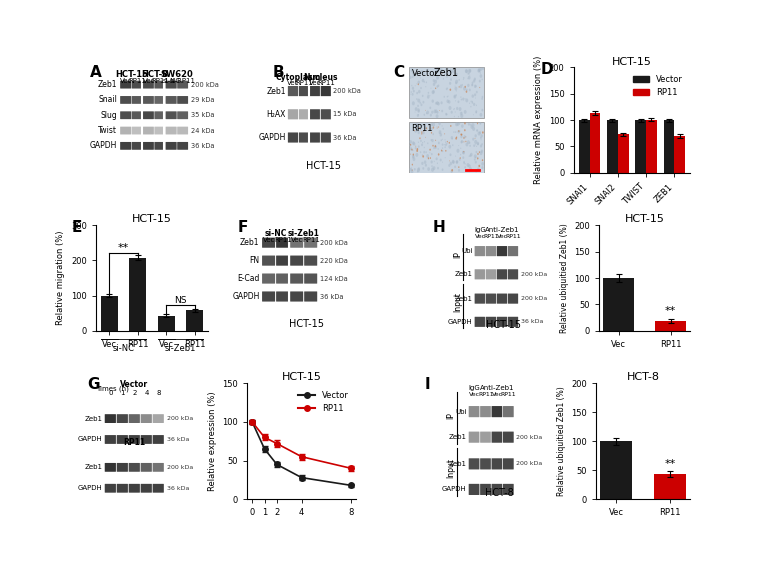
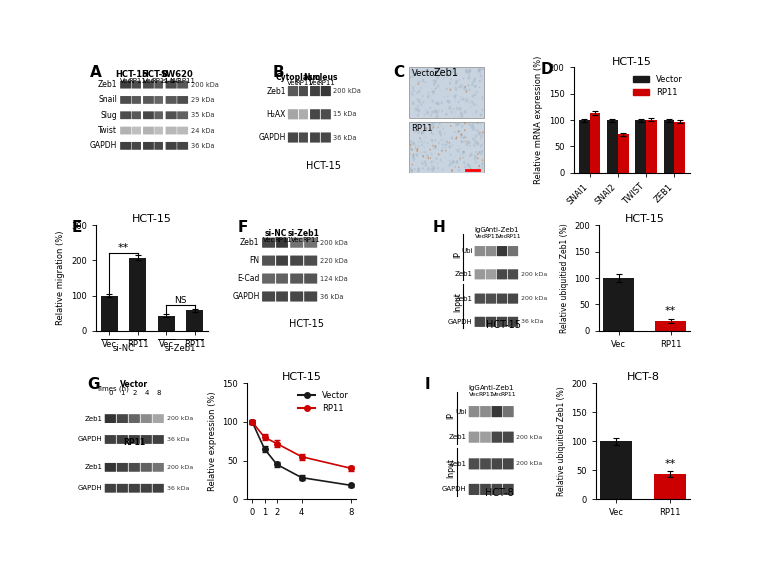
RP11/ZEB1: 70 -> 97
